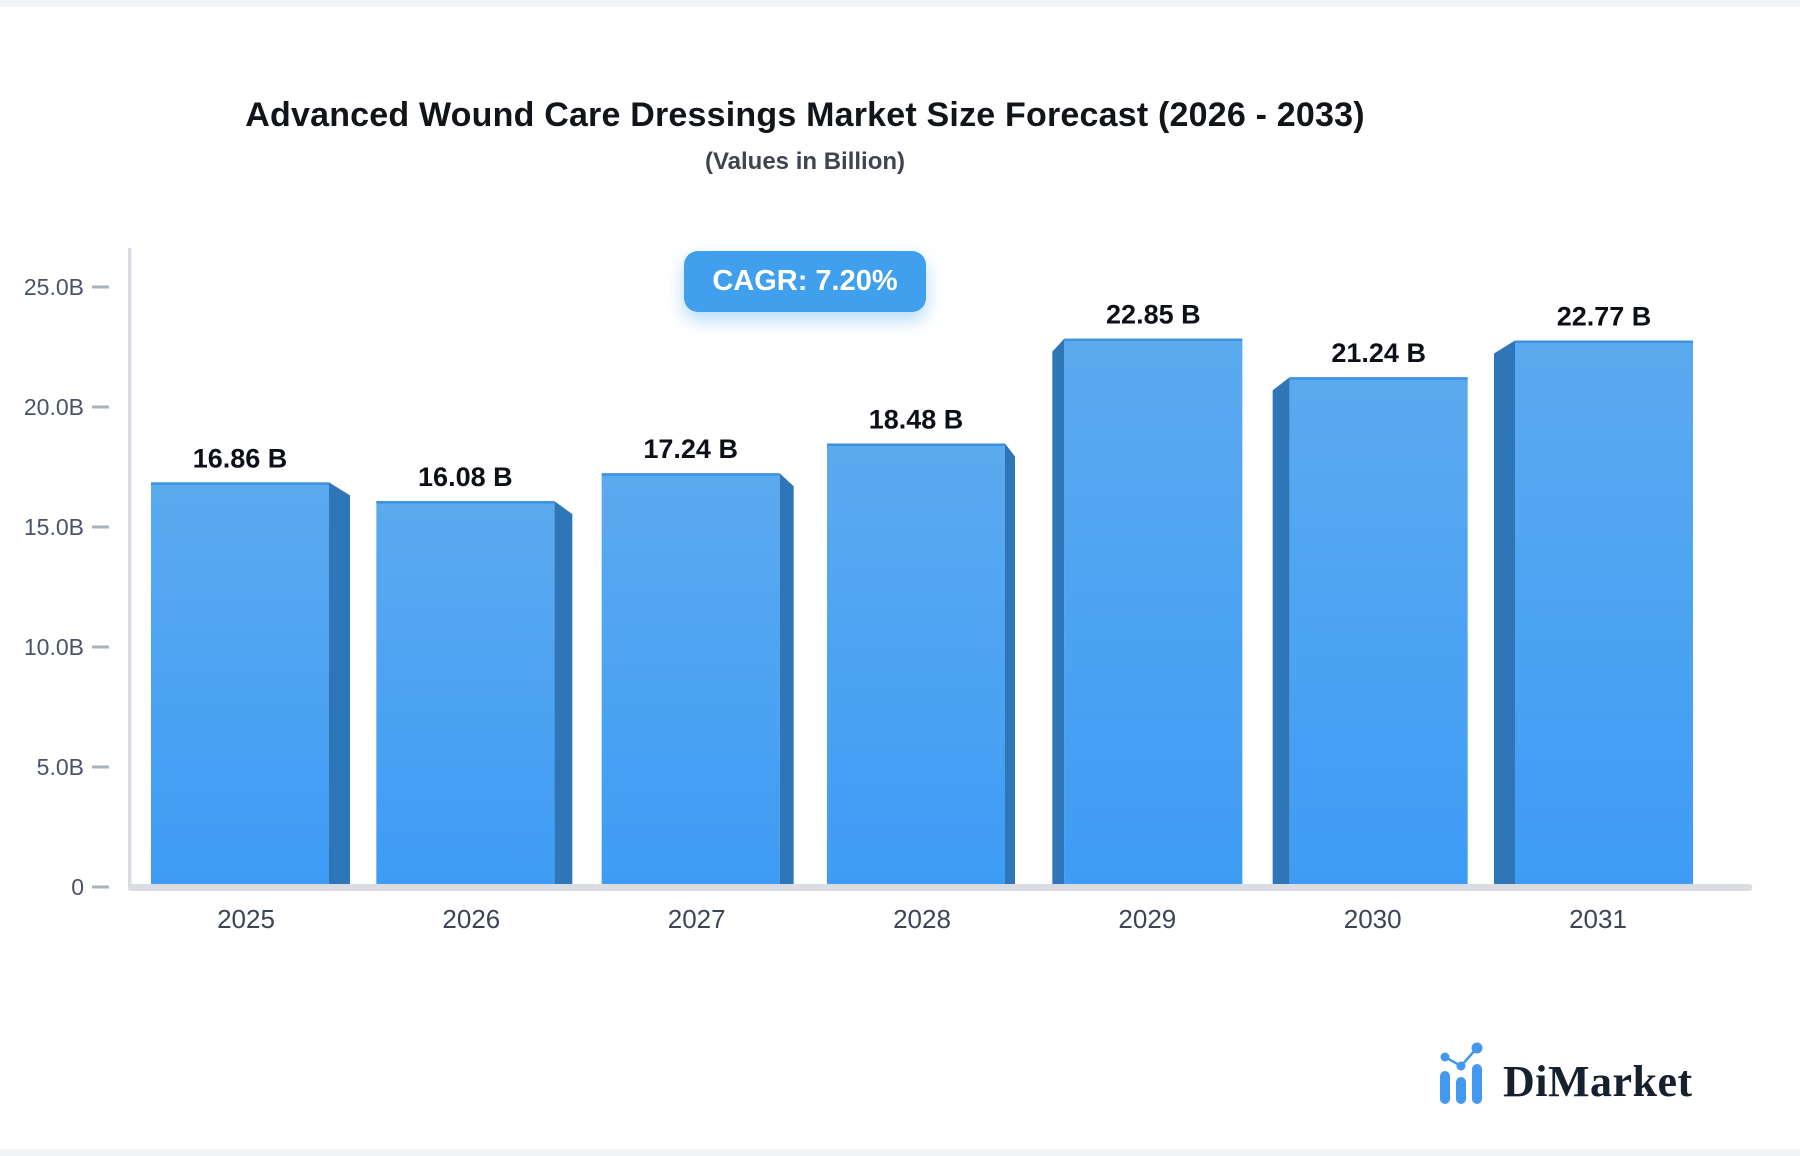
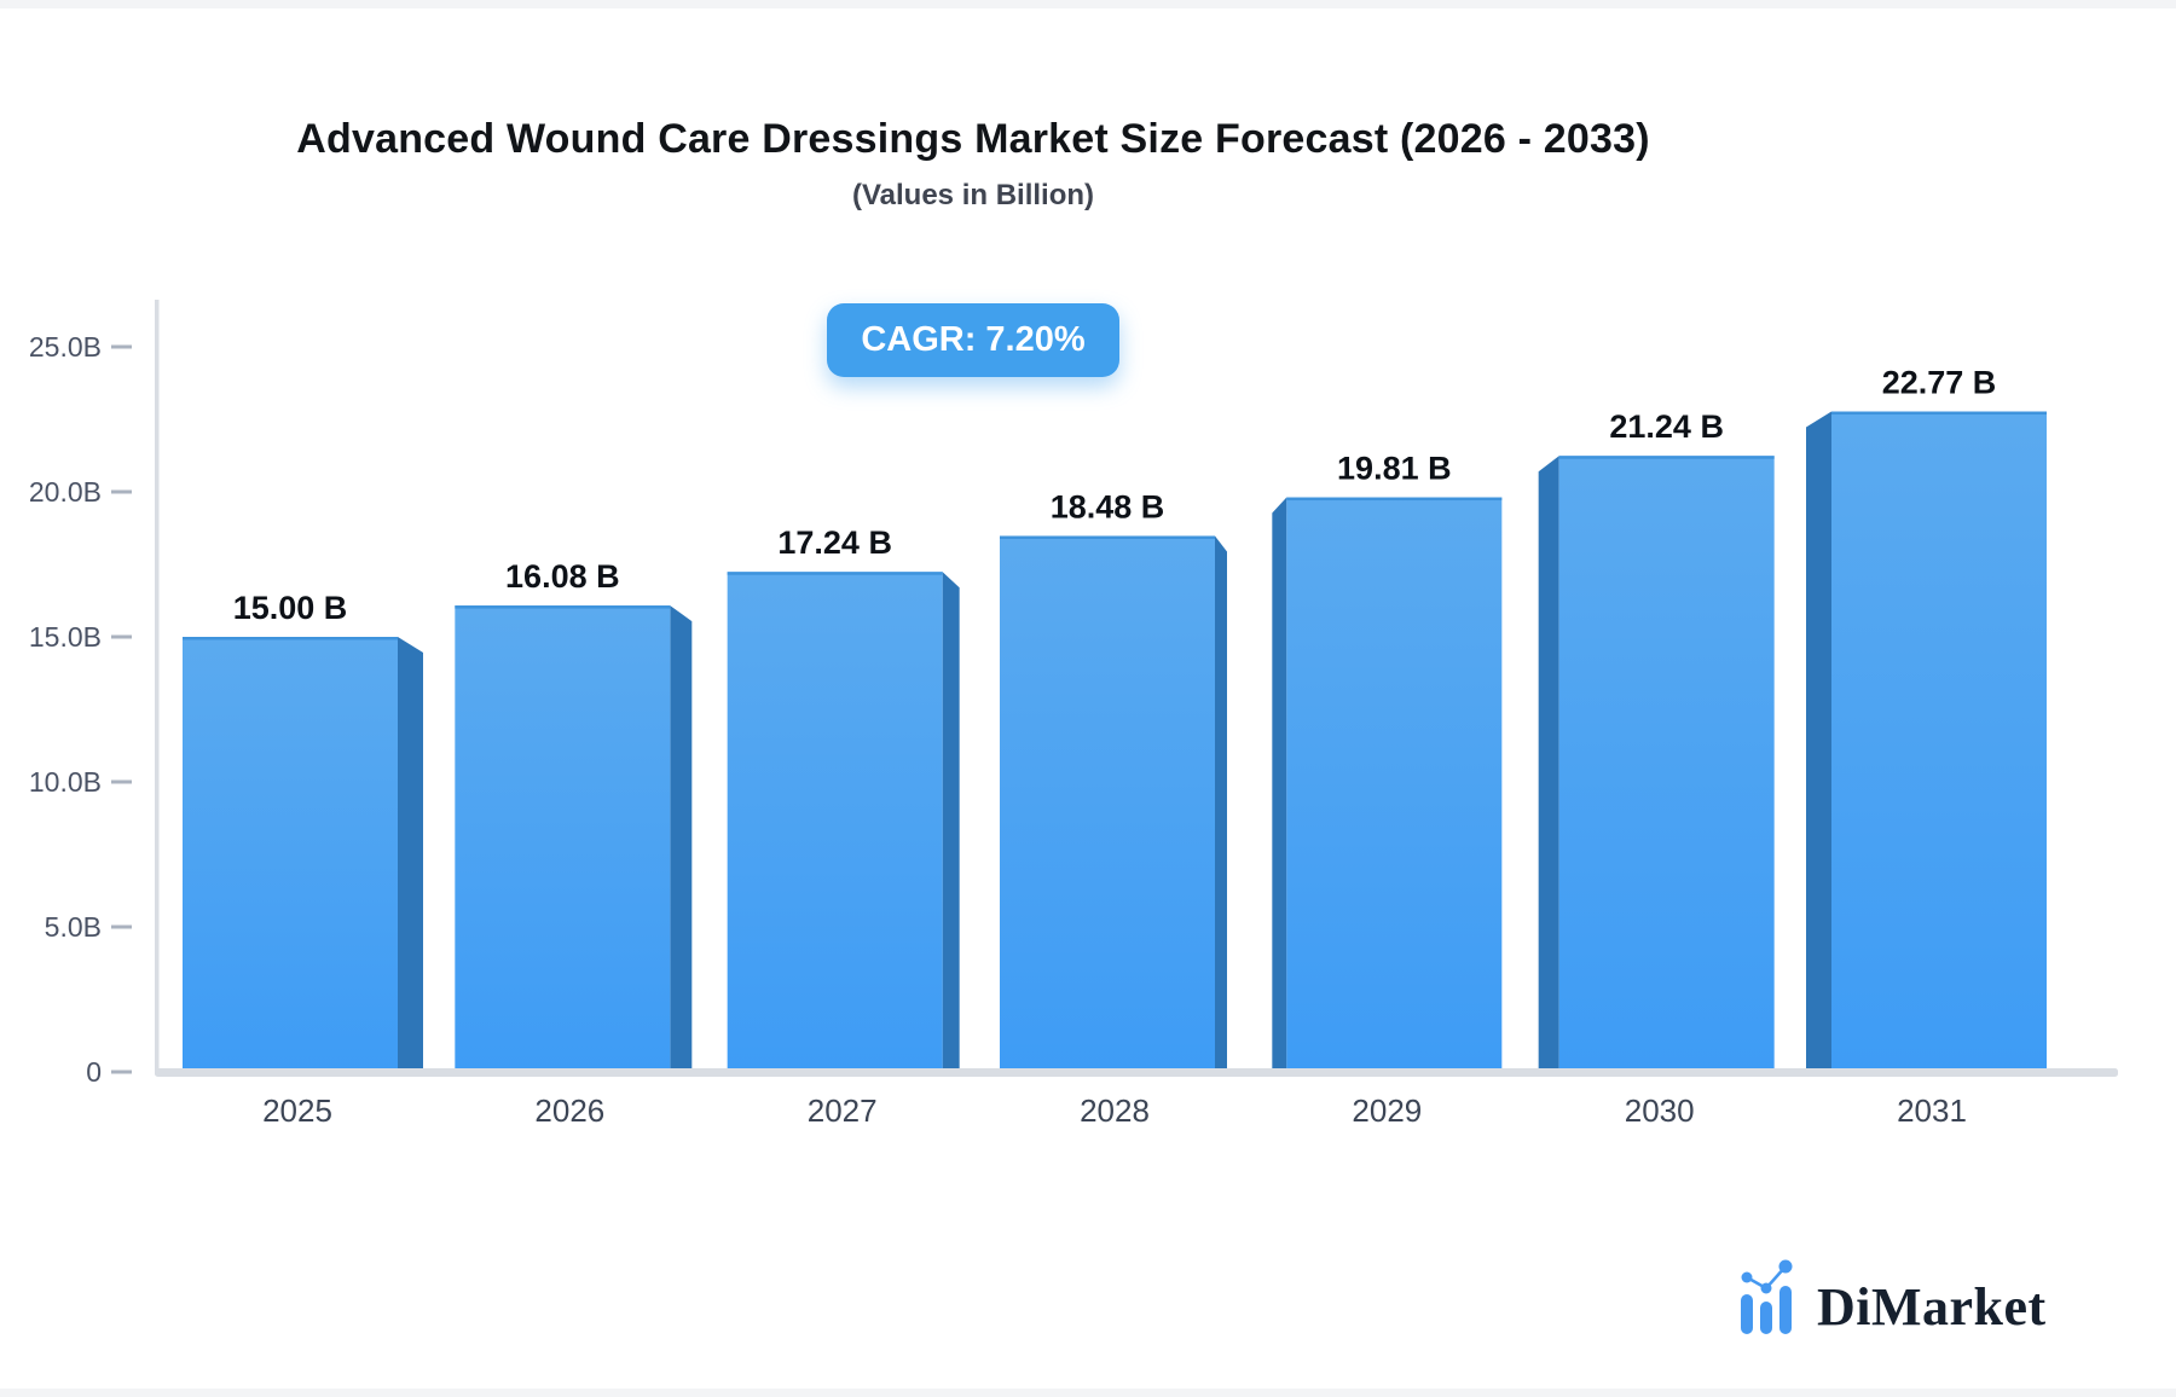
2025: 16.86 -> 15.00
2029: 22.85 -> 19.81
